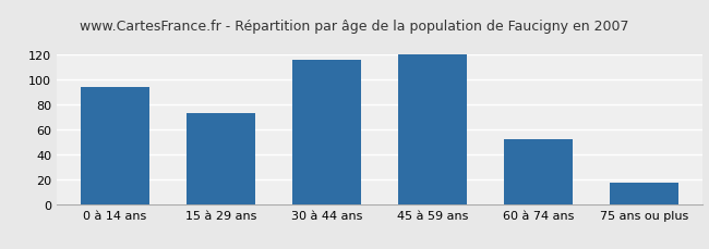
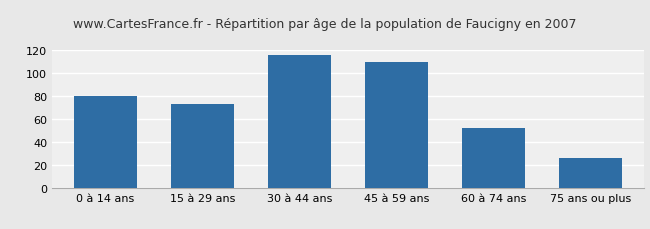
0 à 14 ans: 94 -> 80
45 à 59 ans: 120 -> 109
75 ans ou plus: 17 -> 26
